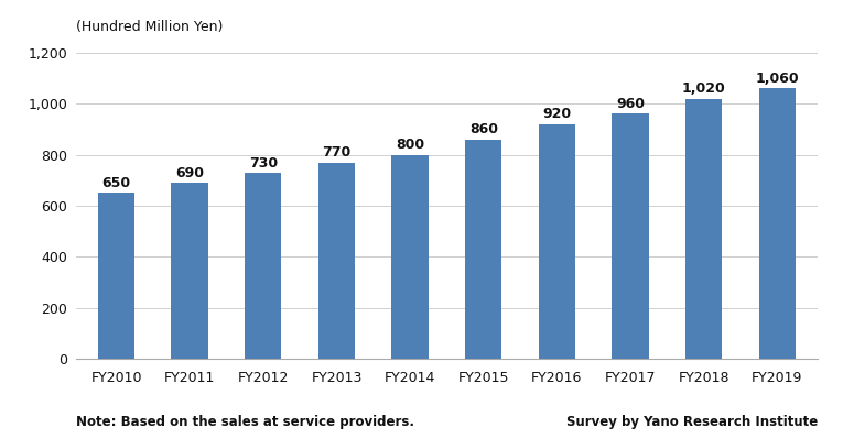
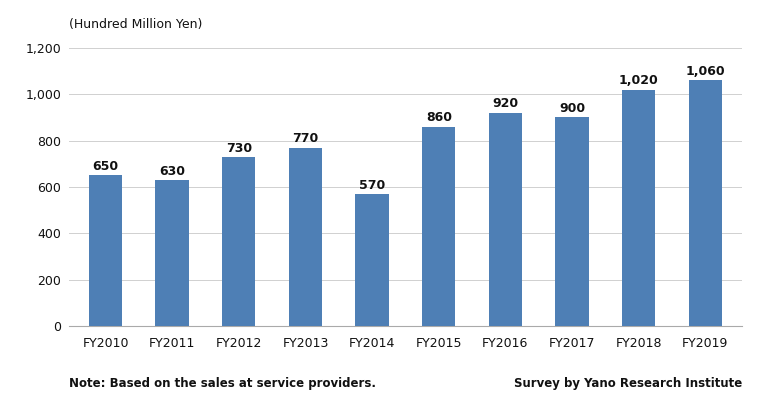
FY2011: 690 -> 630
FY2014: 800 -> 570
FY2017: 960 -> 900
